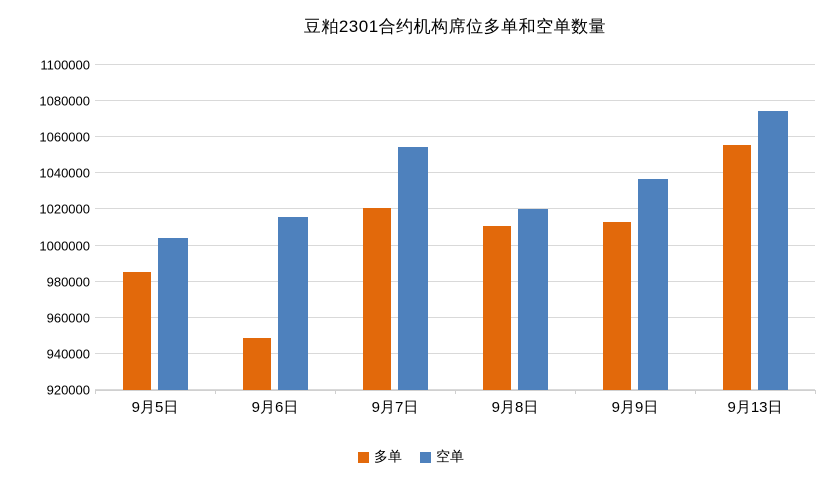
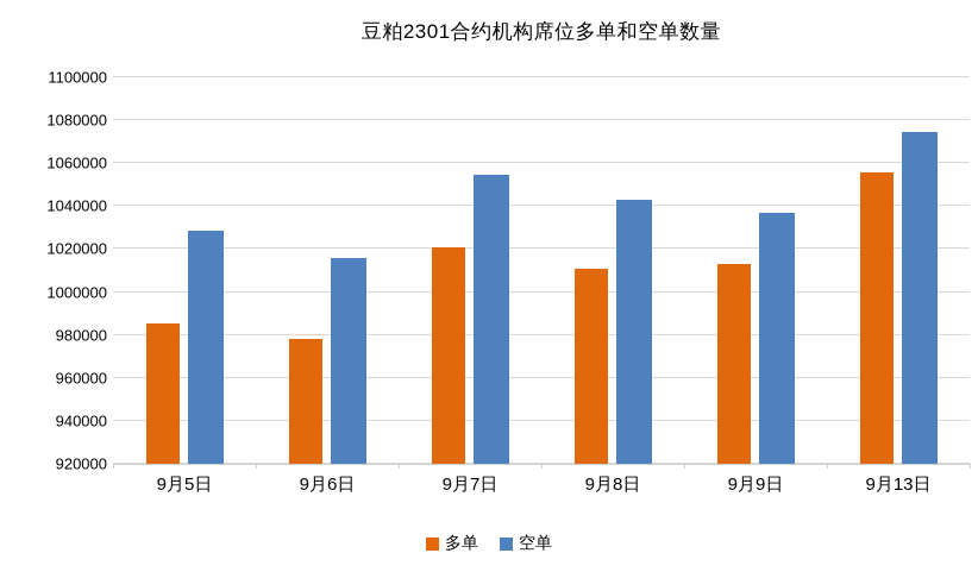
空单/9月5日: 1004000 -> 1028000
多单/9月6日: 949000 -> 978000
空单/9月8日: 1020000 -> 1043000
